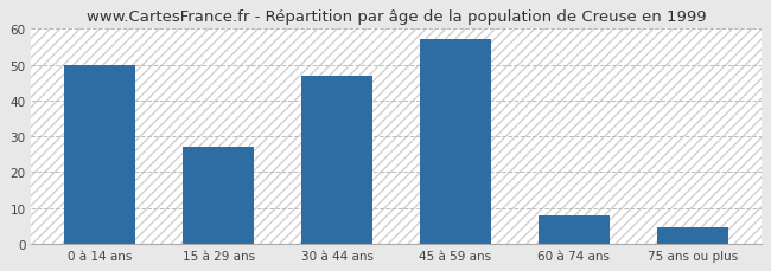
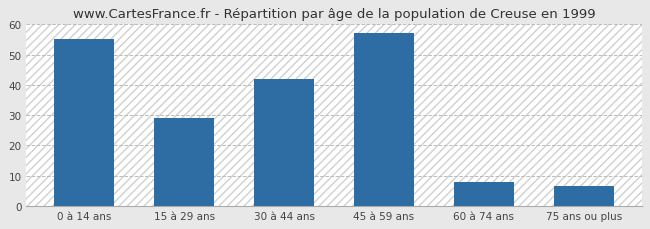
0 à 14 ans: 50.0 -> 55.0
15 à 29 ans: 27.0 -> 29.0
30 à 44 ans: 47.0 -> 42.0
75 ans ou plus: 4.5 -> 6.5
